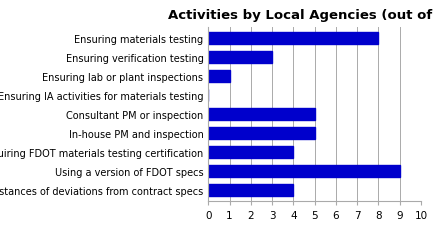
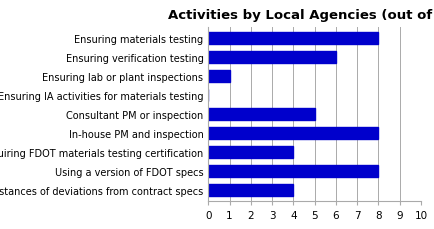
Ensuring verification testing: 3 -> 6
In-house PM and inspection: 5 -> 8
Using a version of FDOT specs: 9 -> 8
